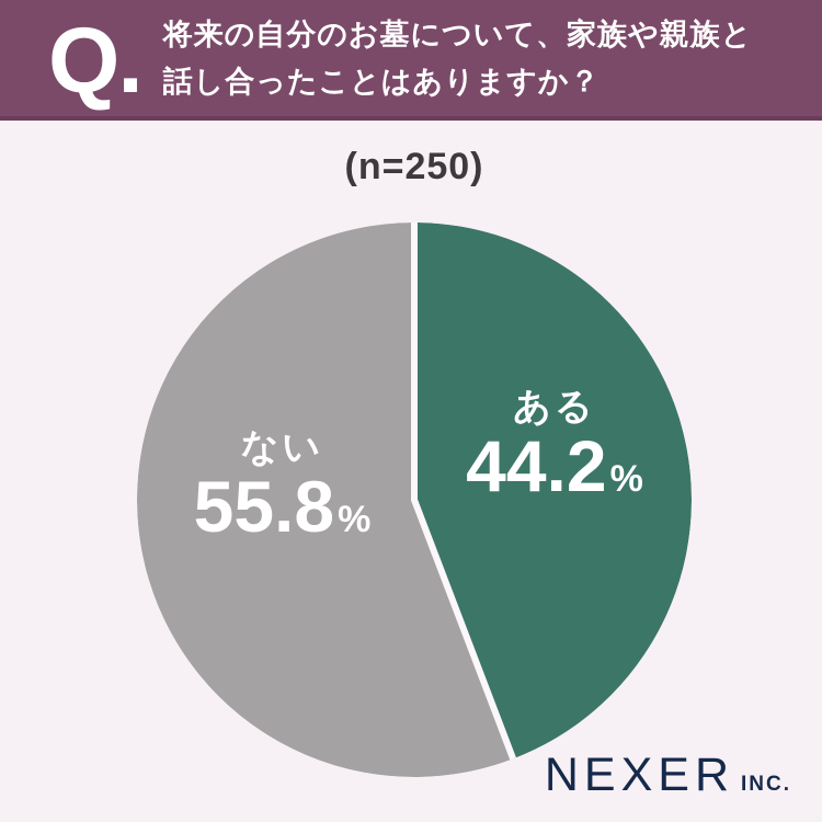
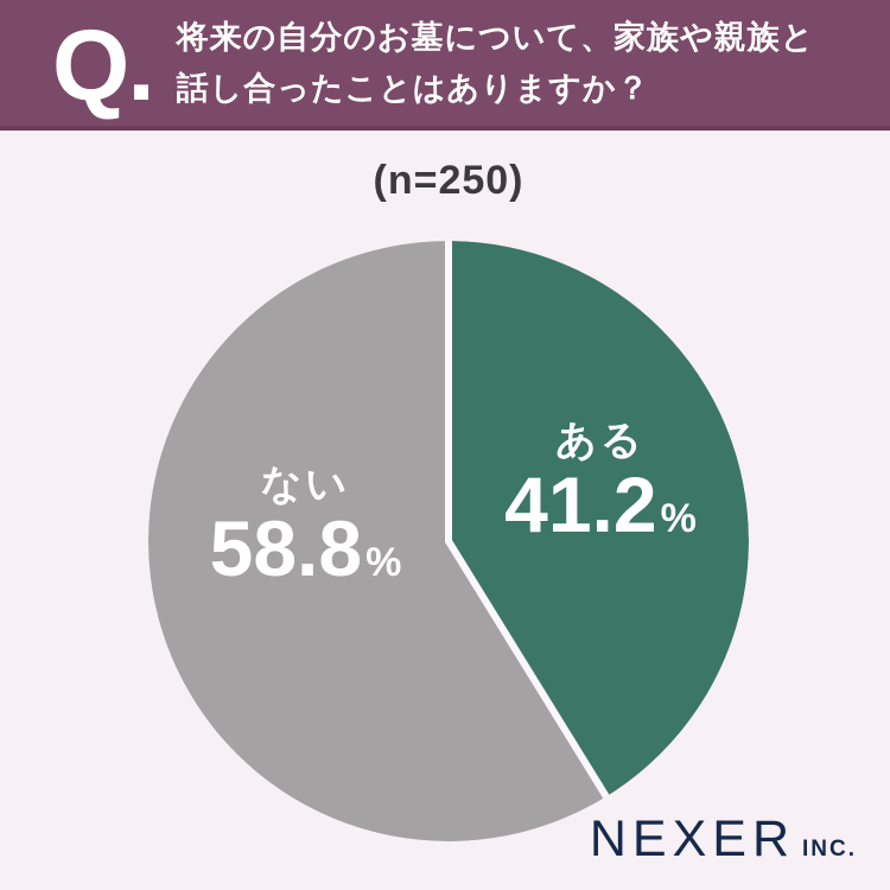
ある: 44.2 -> 41.2
ない: 55.8 -> 58.8
